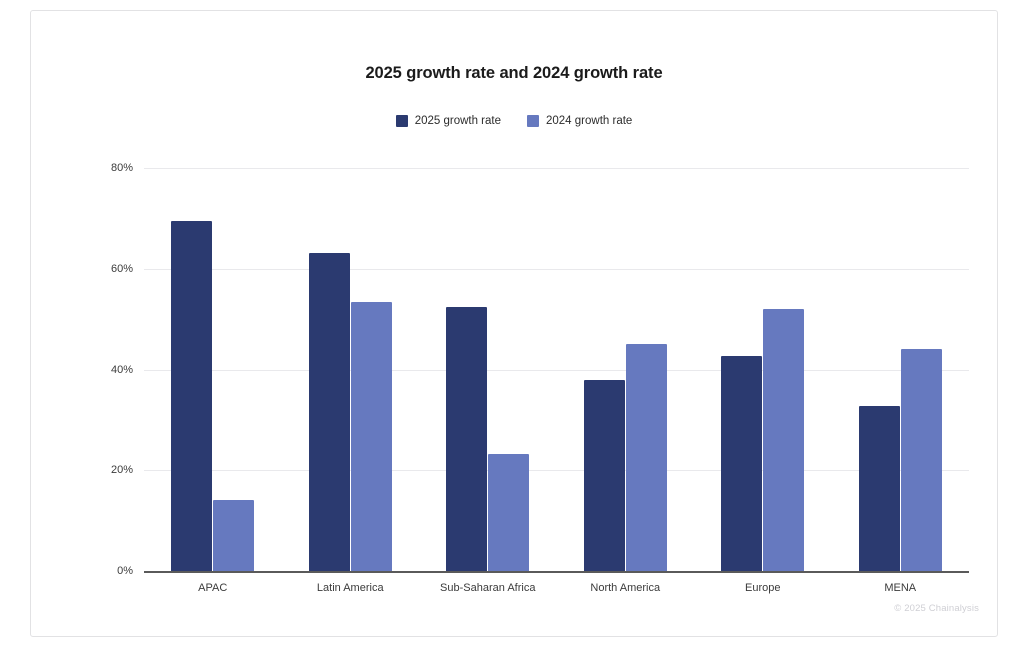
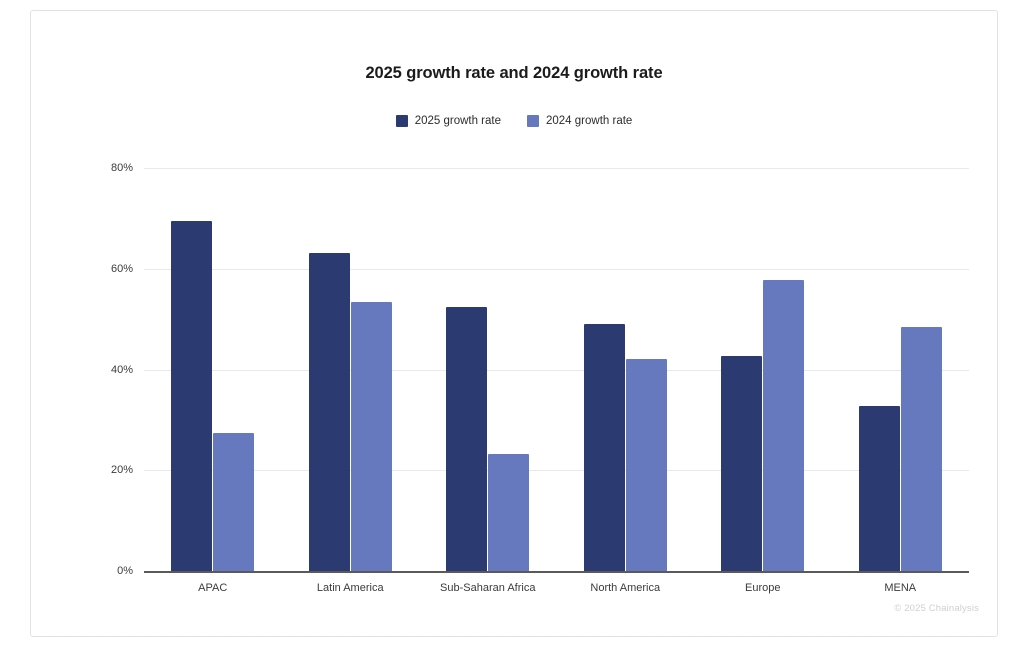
2024 growth rate/APAC: 14% -> 27%
2025 growth rate/North America: 38% -> 49%
2024 growth rate/North America: 45% -> 42%
2024 growth rate/Europe: 52% -> 58%
2024 growth rate/MENA: 44% -> 48%
